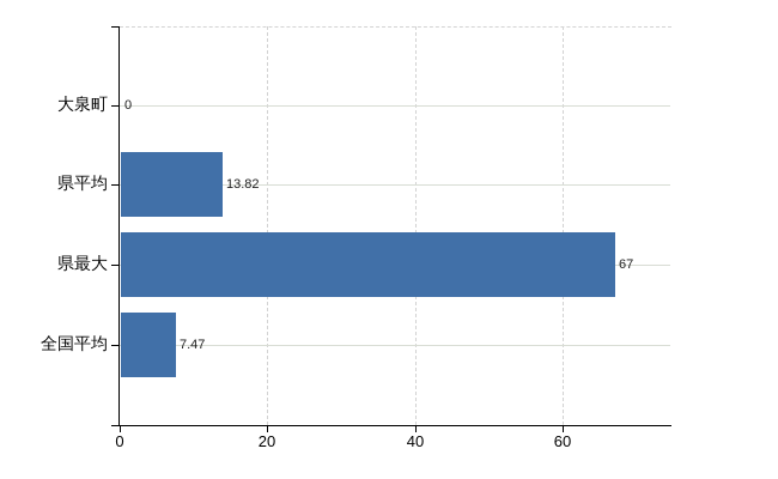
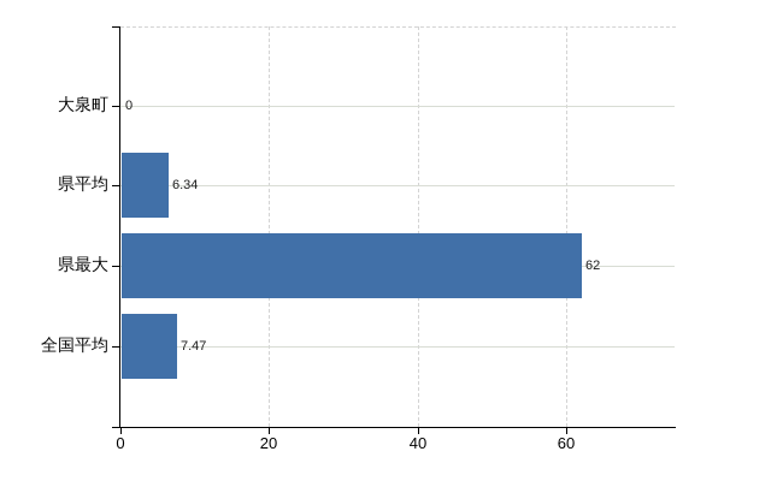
県平均: 13.82 -> 6.34
県最大: 67 -> 62
